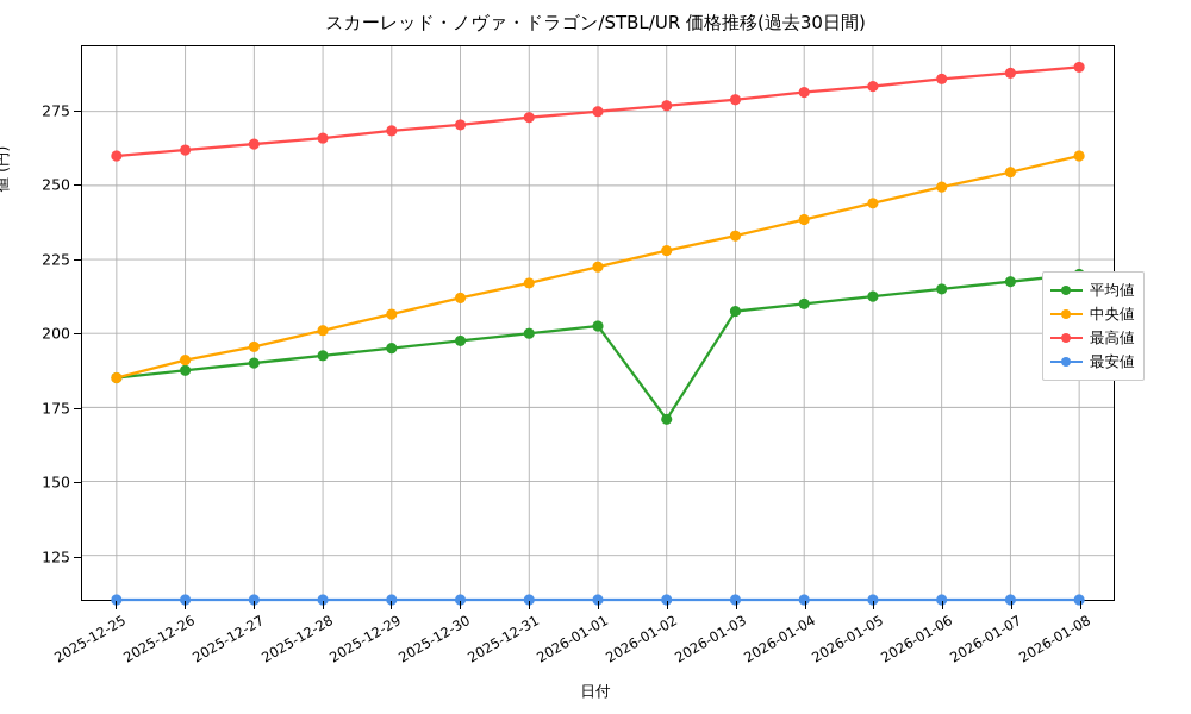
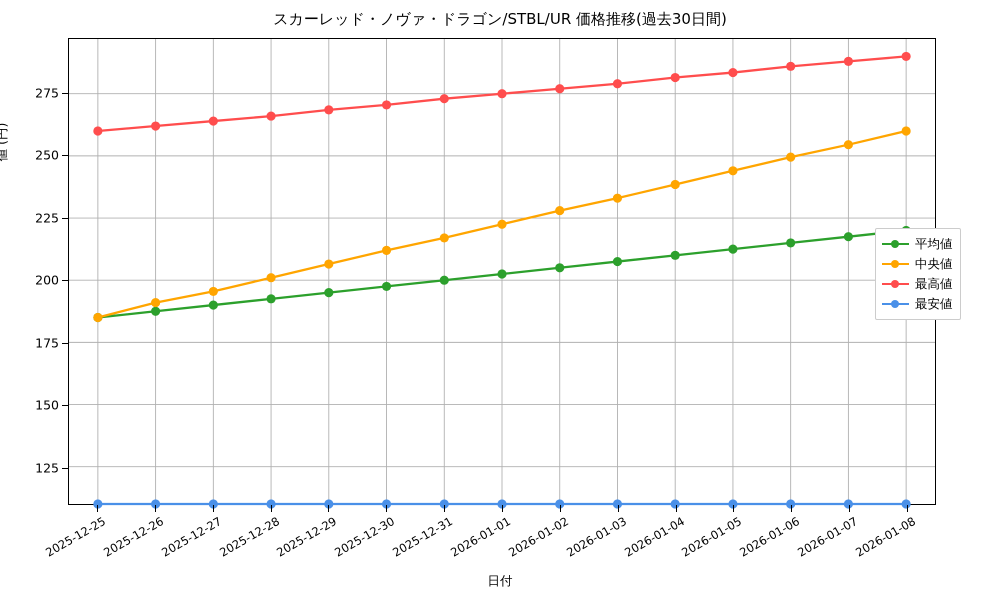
平均値/2026-01-02: 171 -> 205
